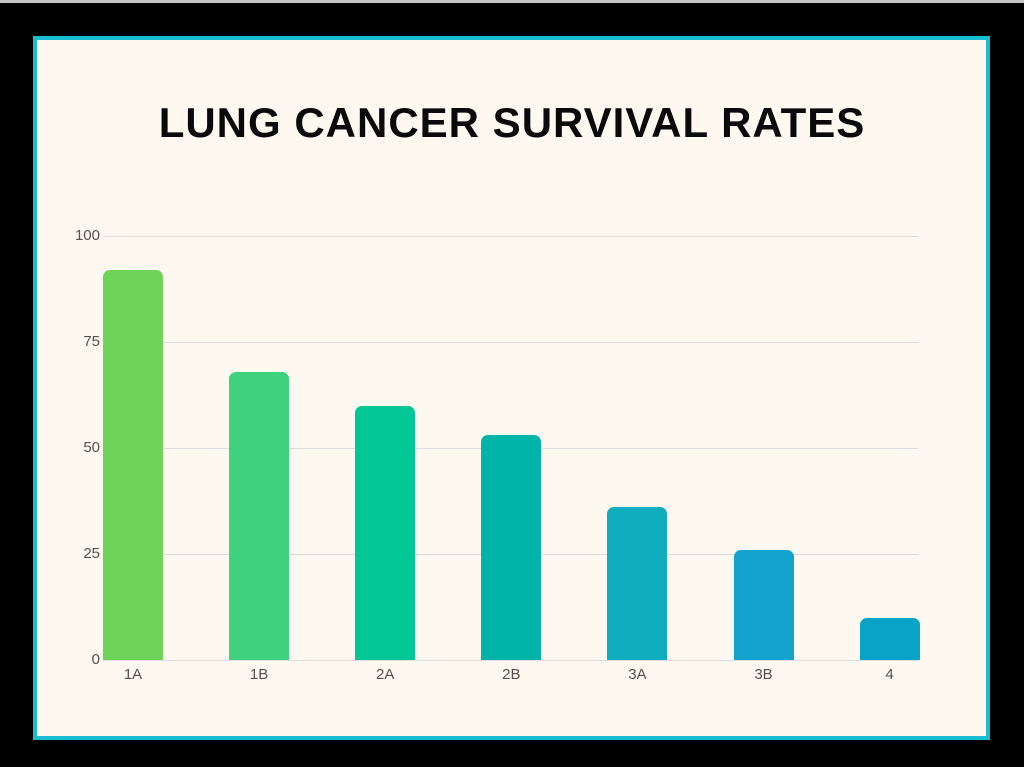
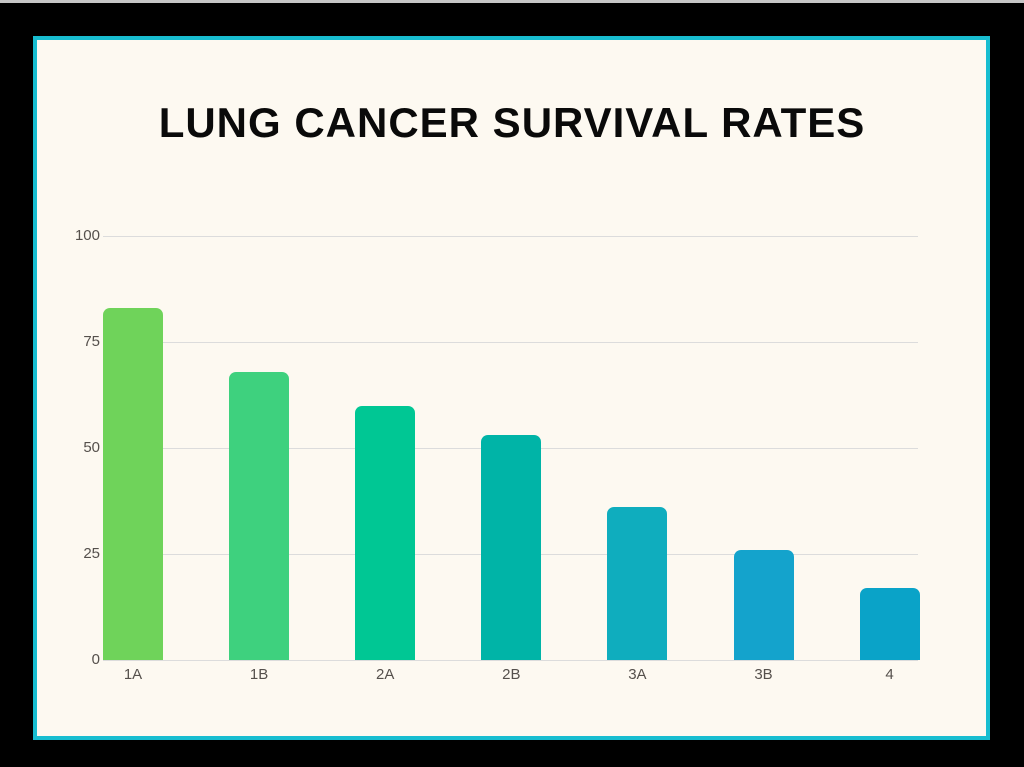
1A: 92 -> 83
4: 10 -> 17
